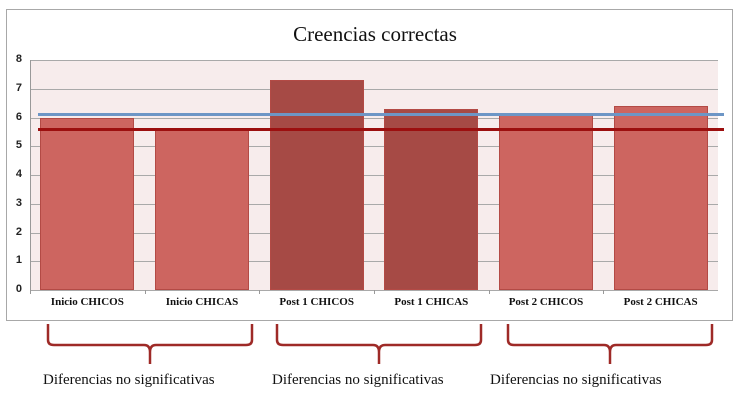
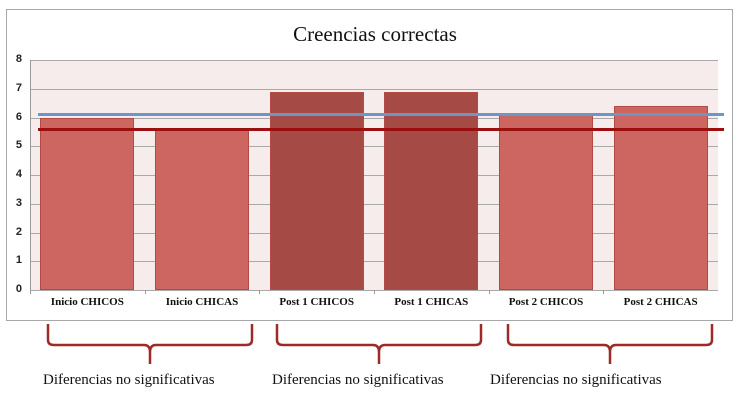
Post 1 CHICOS: 7.3 -> 6.9
Post 1 CHICAS: 6.3 -> 6.9
